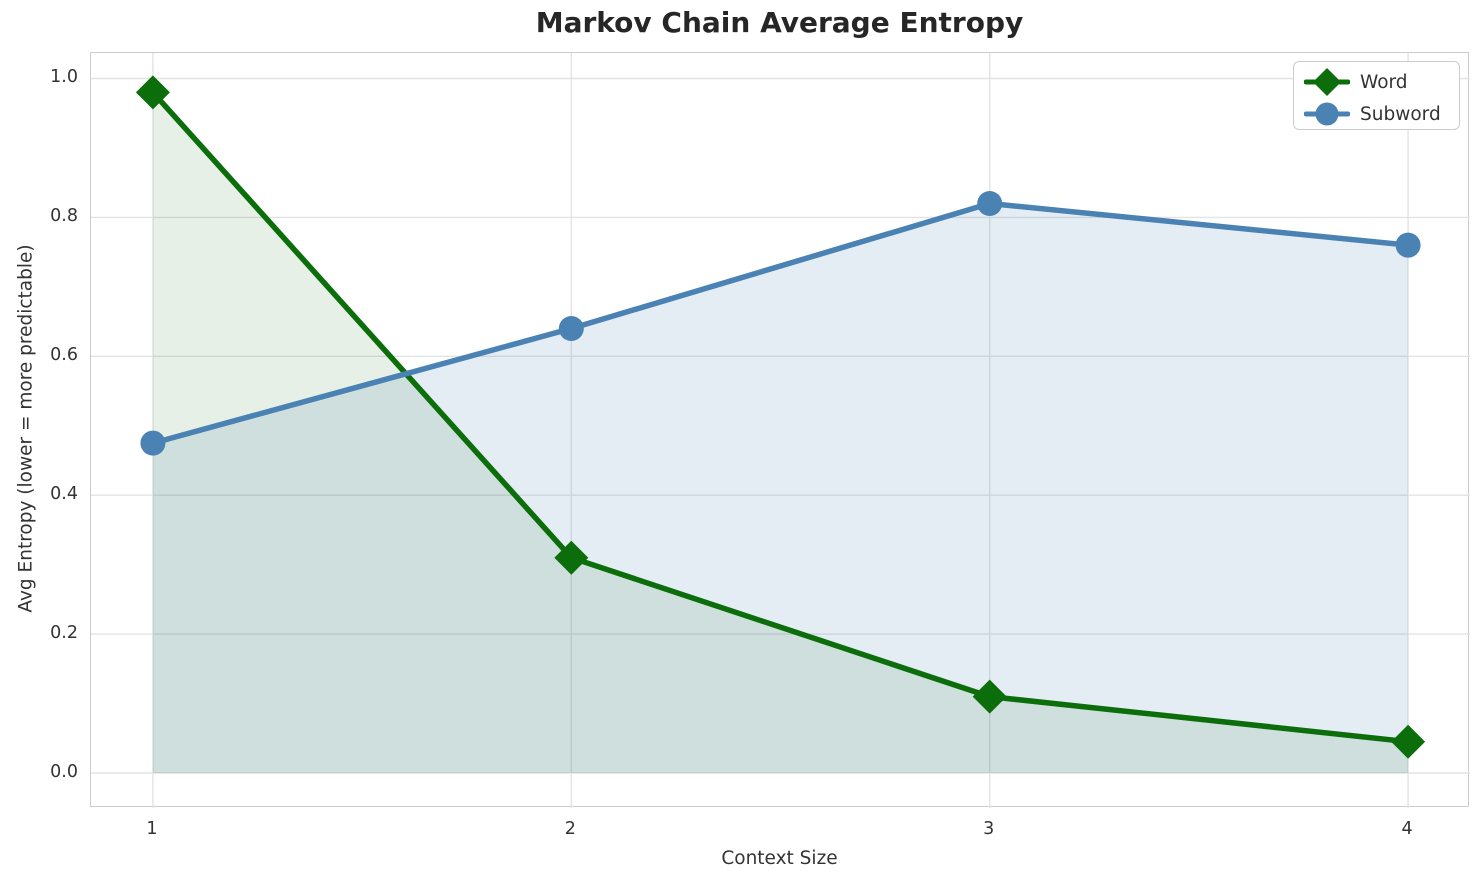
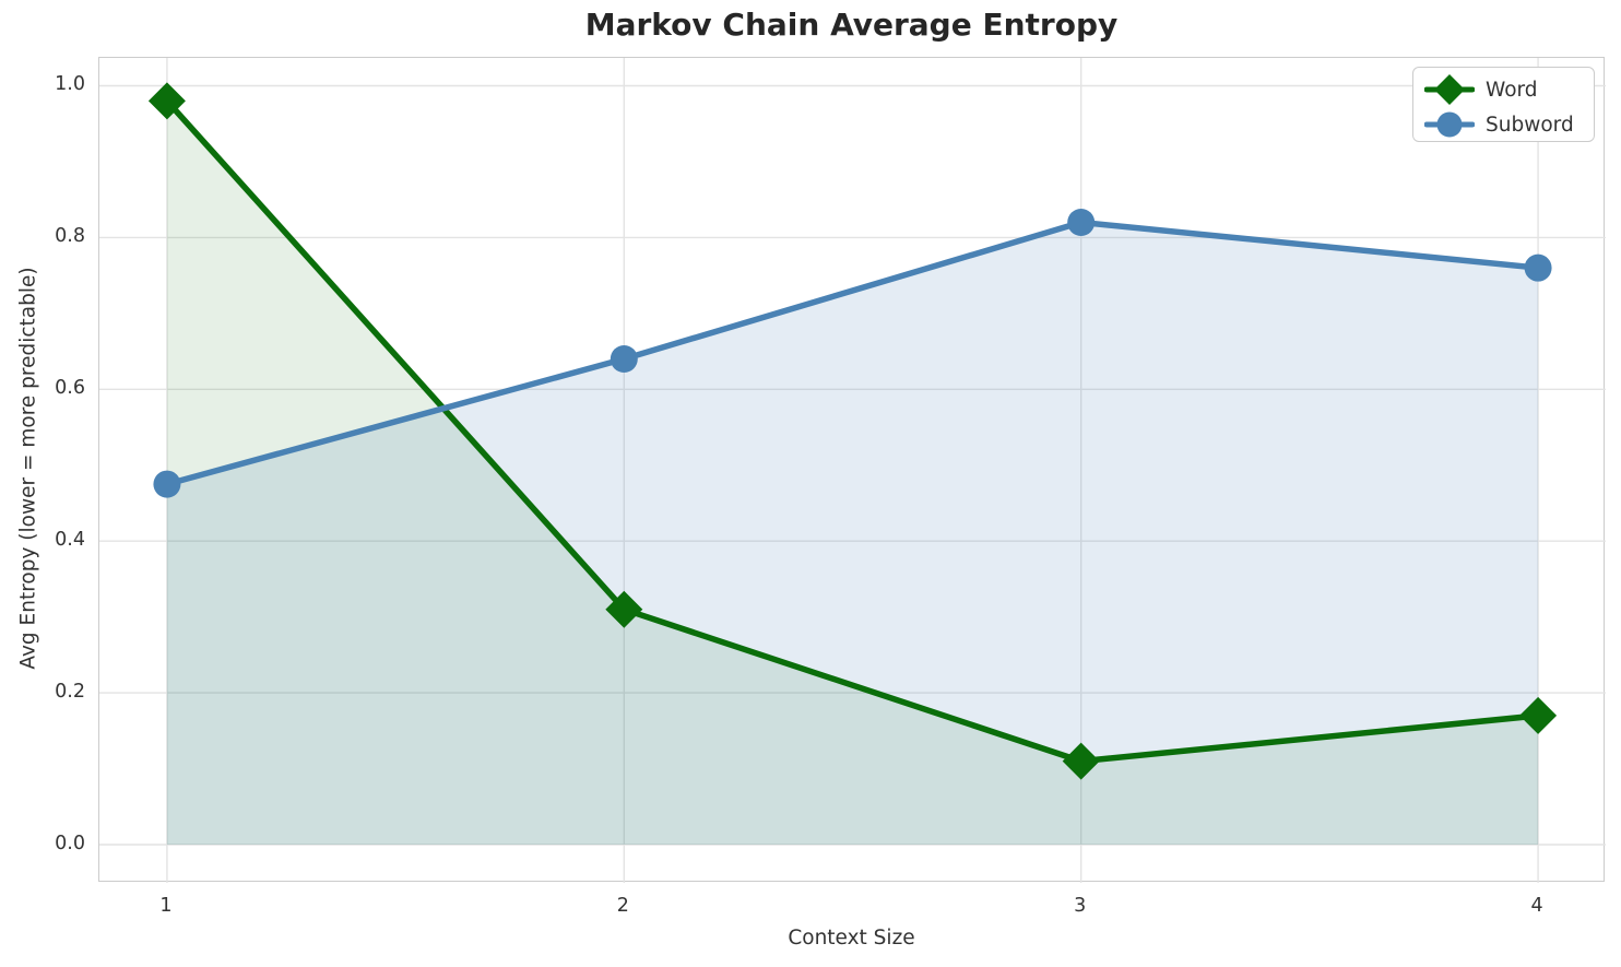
Word/4: 0.04 -> 0.17
